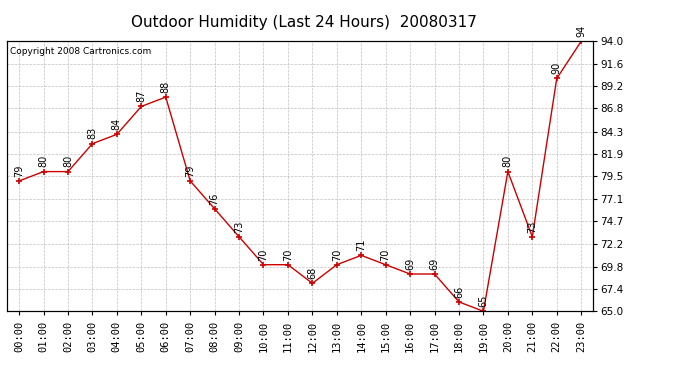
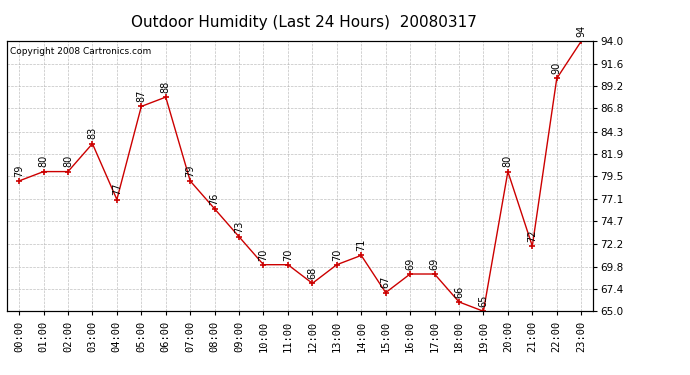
04:00: 84 -> 77
15:00: 70 -> 67
21:00: 73 -> 72
